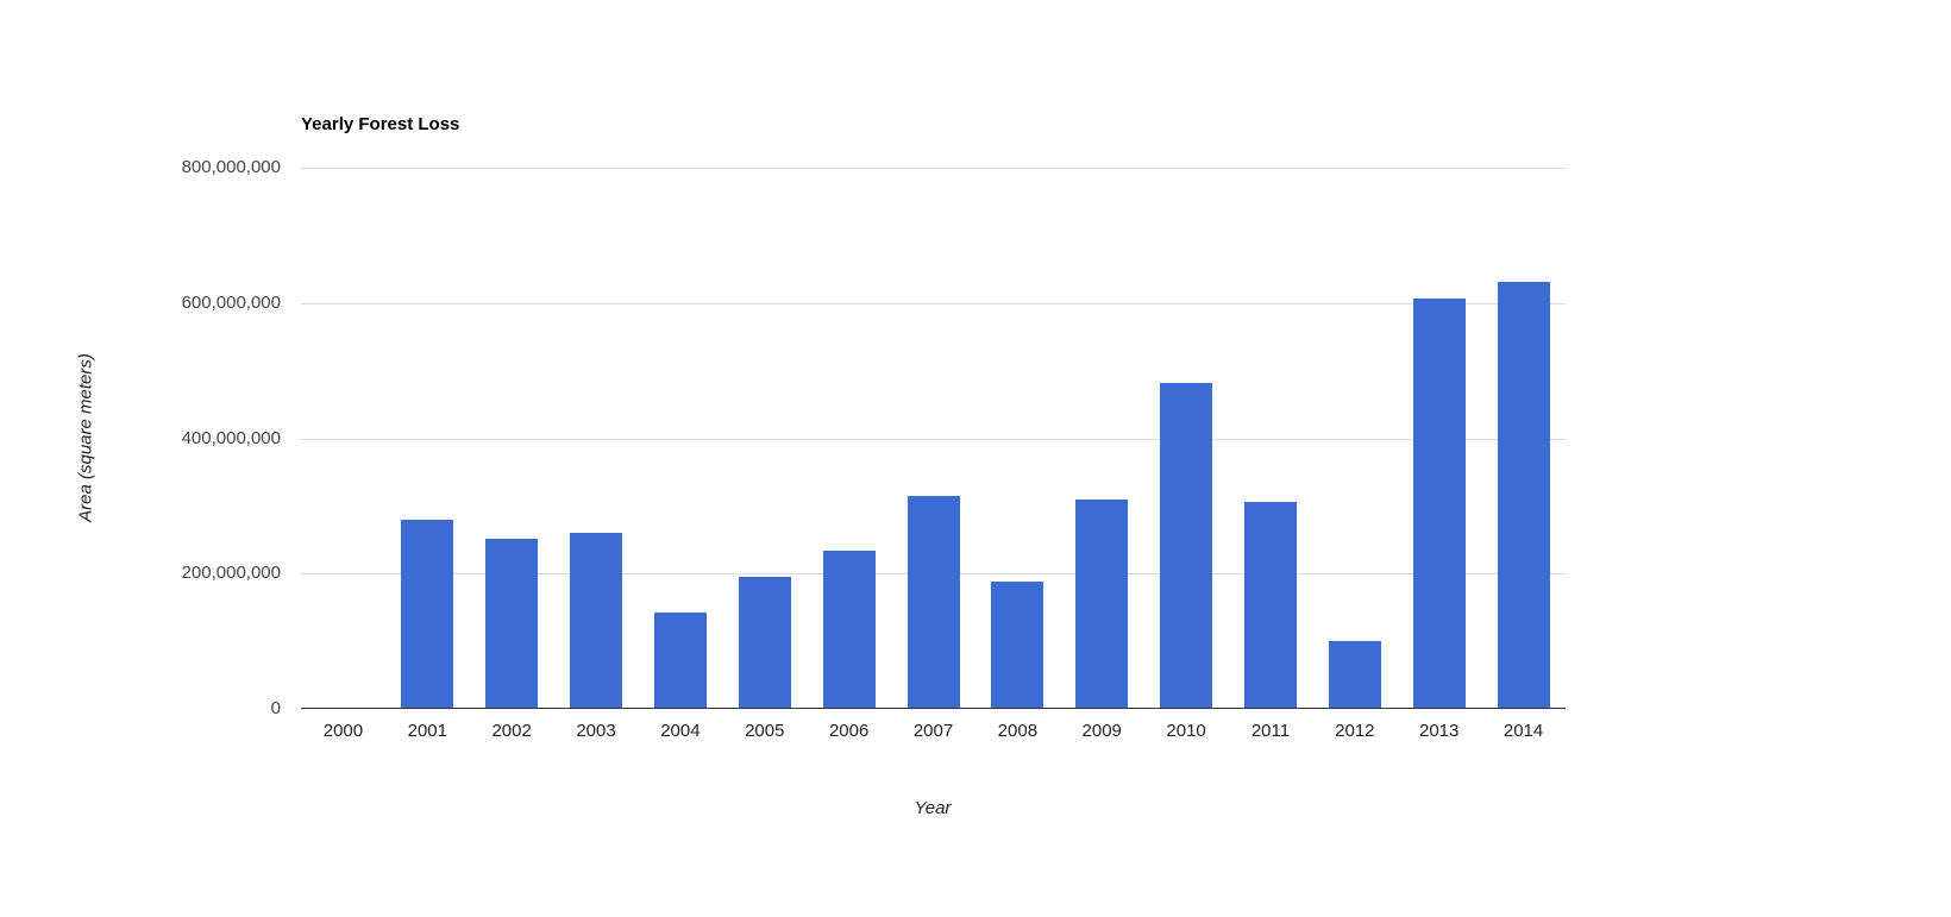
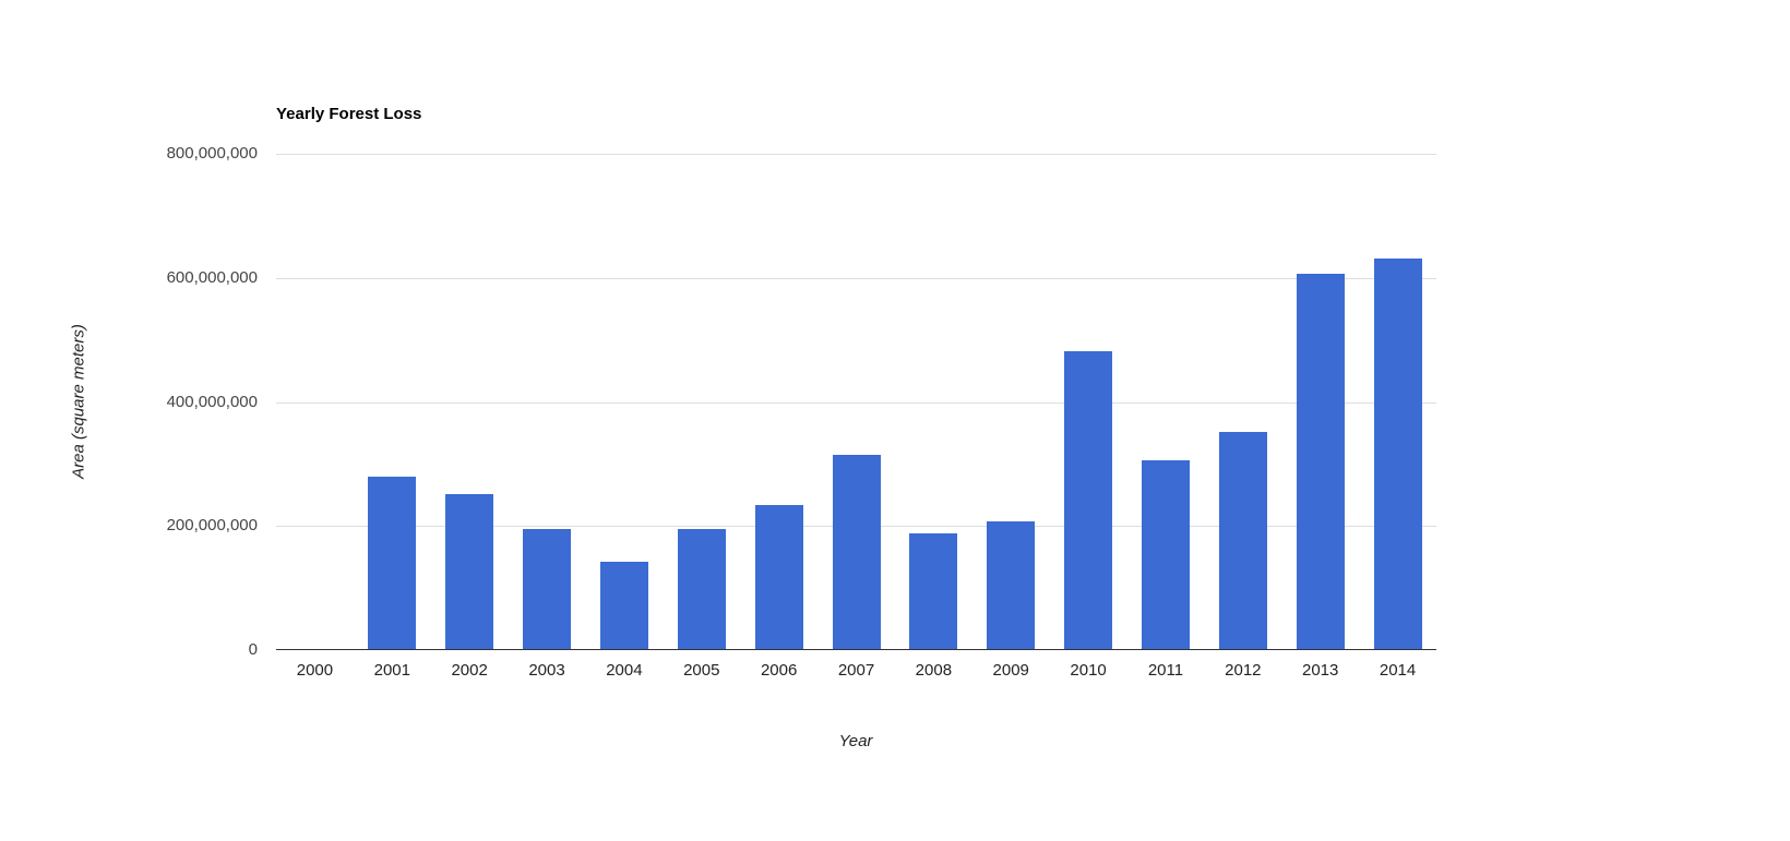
2003: 260000000 -> 200000000
2009: 310000000 -> 210000000
2012: 100000000 -> 350000000
